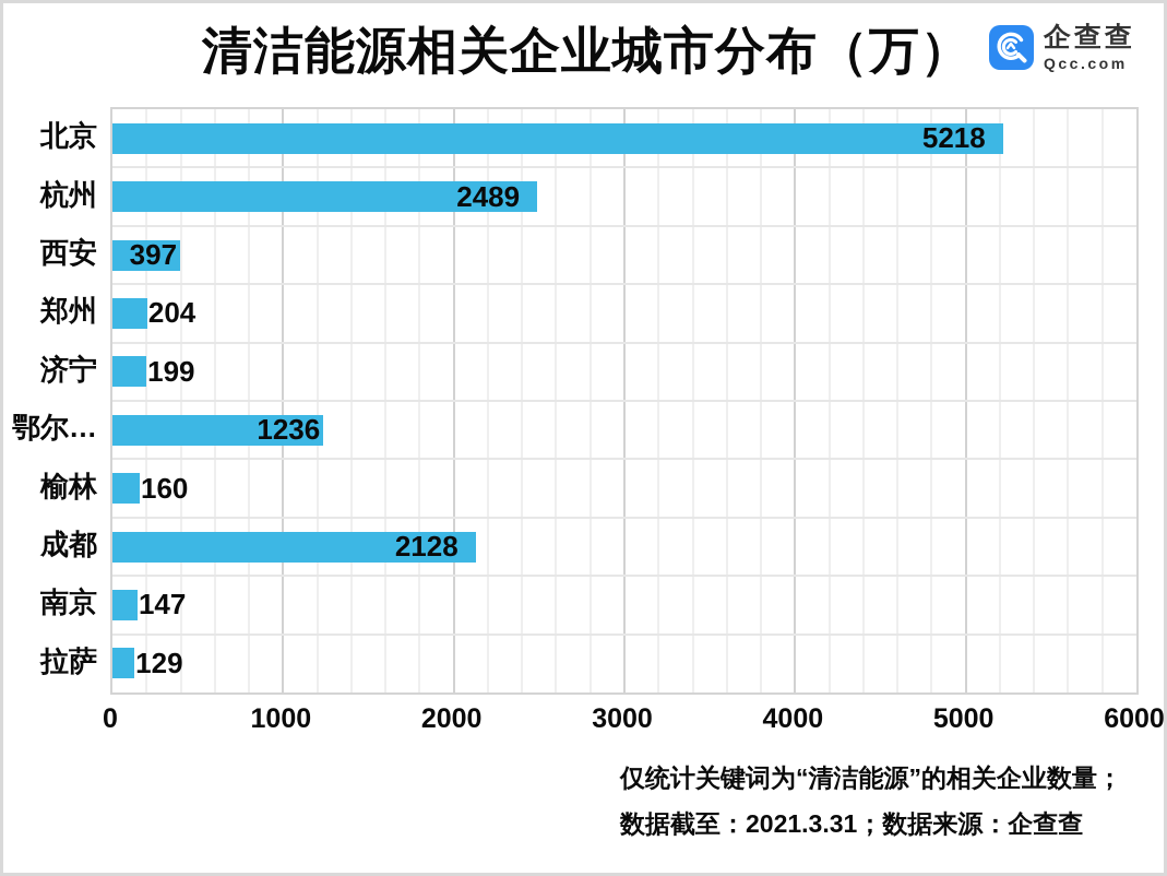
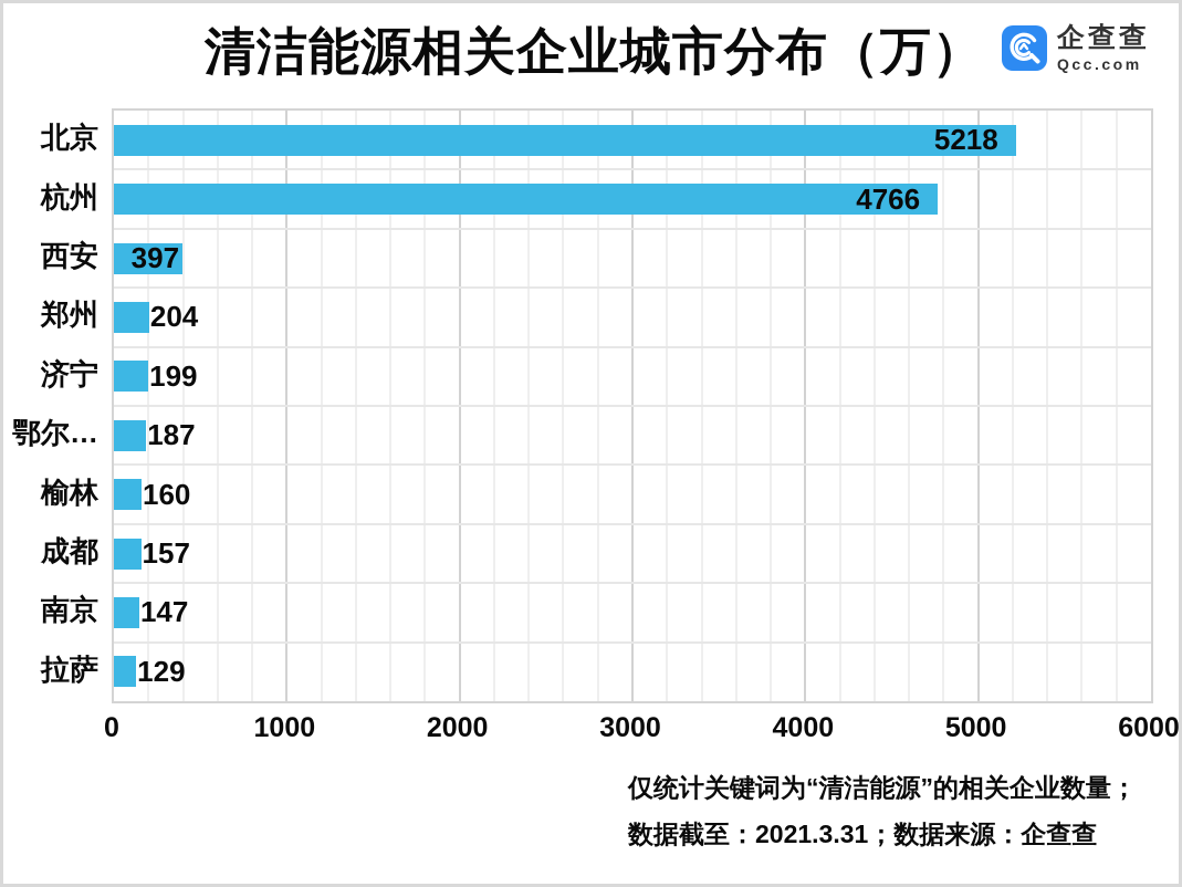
杭州: 2489 -> 4766
鄂尔…: 1236 -> 187
成都: 2128 -> 157
